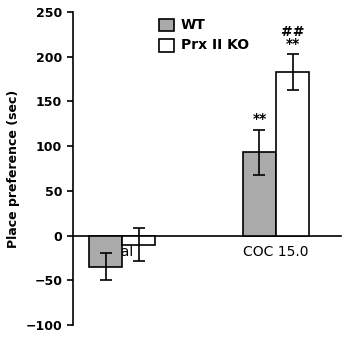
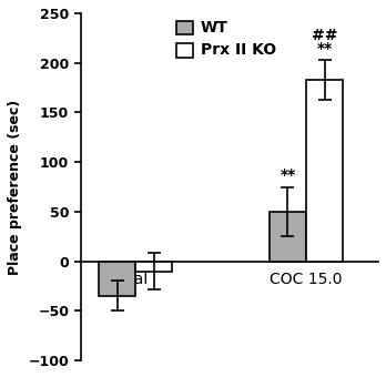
WT/COC 15.0: 93 -> 50
